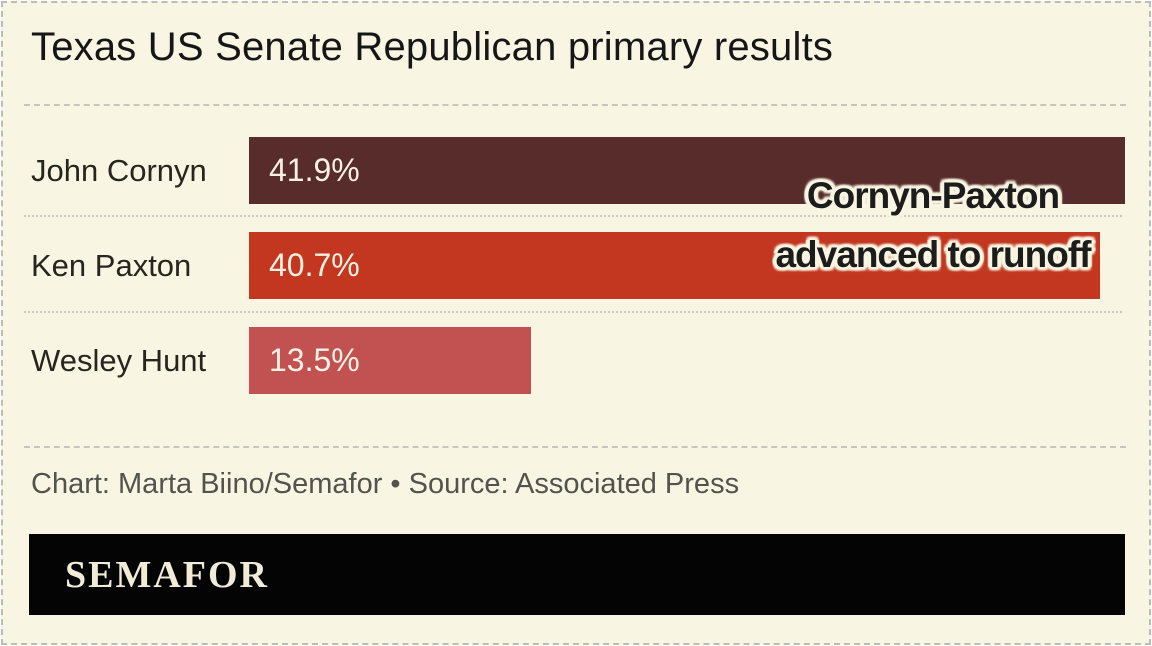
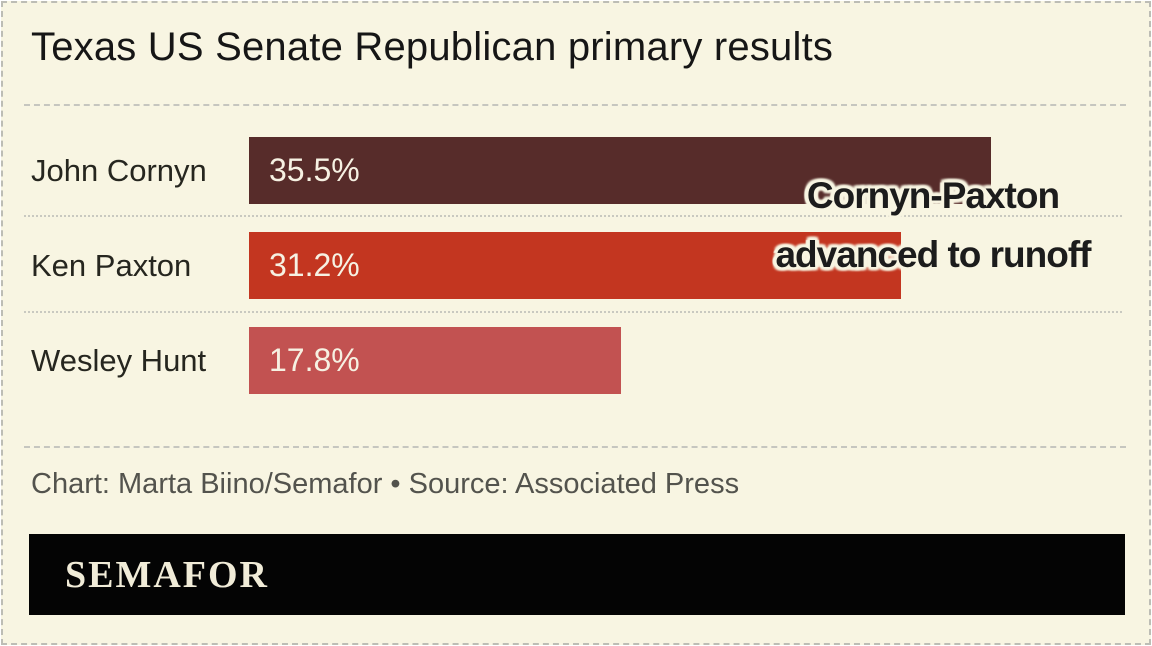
John Cornyn: 41.9% -> 35.5%
Ken Paxton: 40.7% -> 31.2%
Wesley Hunt: 13.5% -> 17.8%
